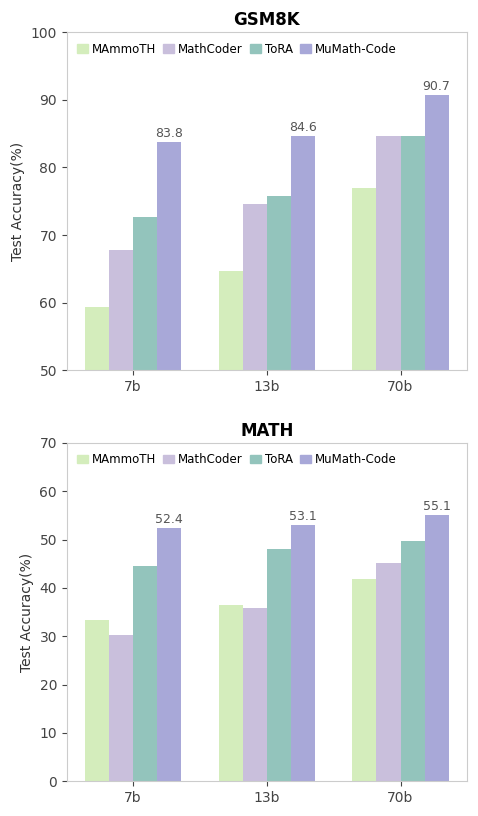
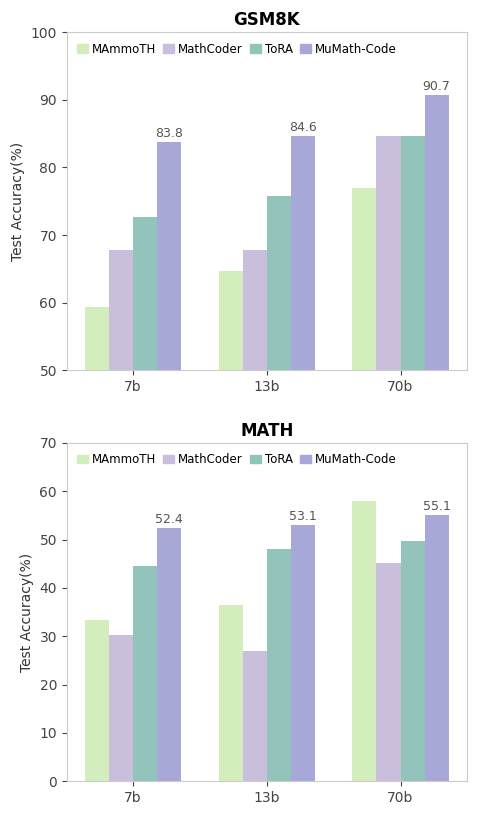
GSM8K/MathCoder/13b: 74.6 -> 67.8
MATH/MathCoder/13b: 35.9 -> 27.0
MATH/MAmmoTH/70b: 41.8 -> 58.0
